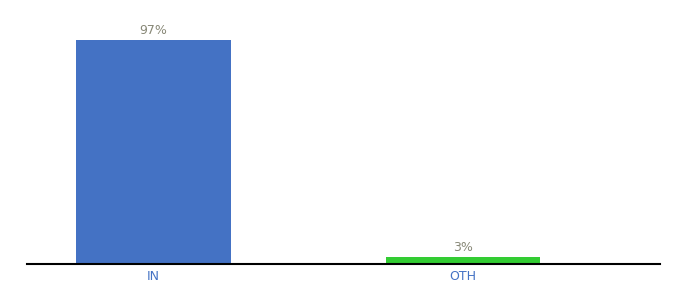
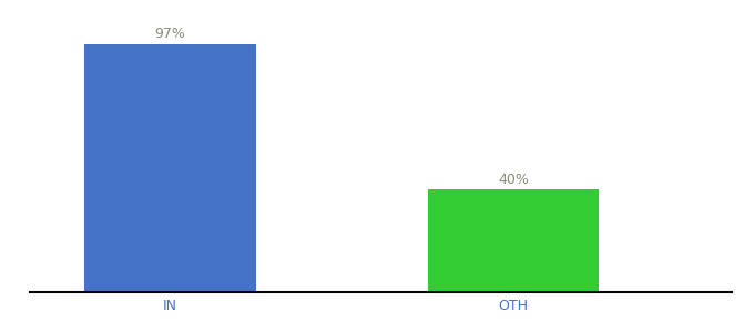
OTH: 3% -> 40%
